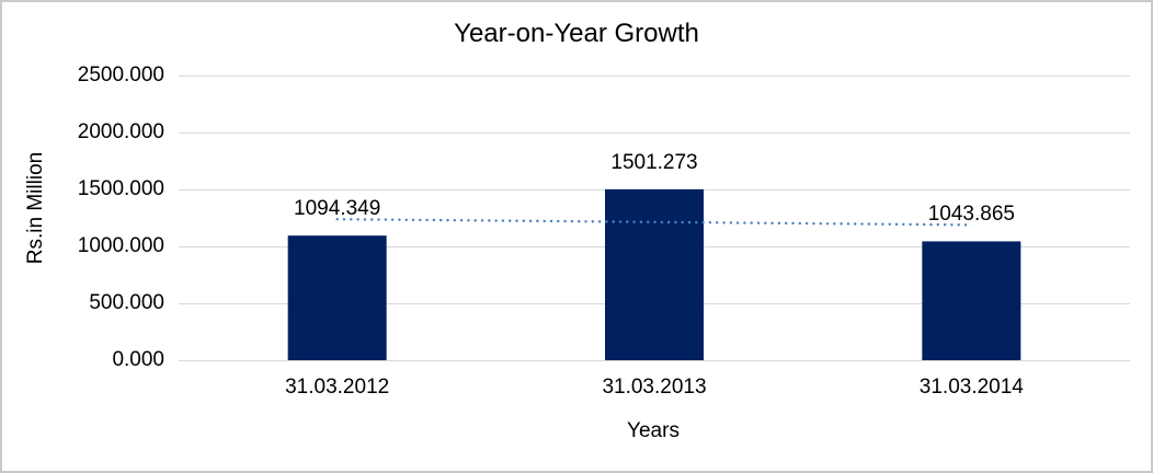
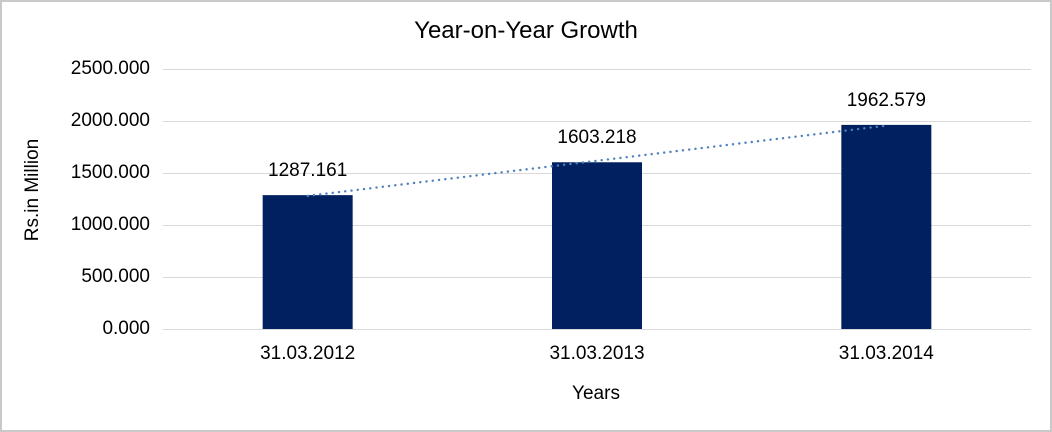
31.03.2012: 1094.349 -> 1287.161
31.03.2013: 1501.273 -> 1603.218
31.03.2014: 1043.865 -> 1962.579
